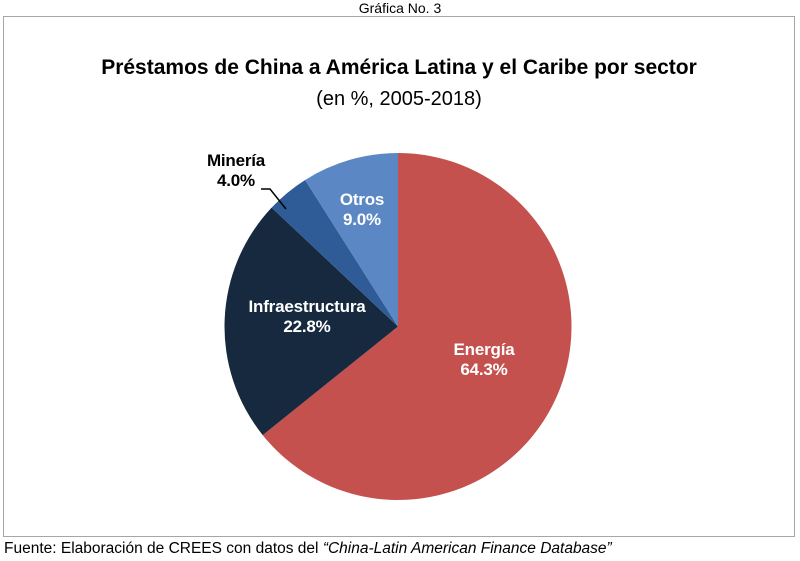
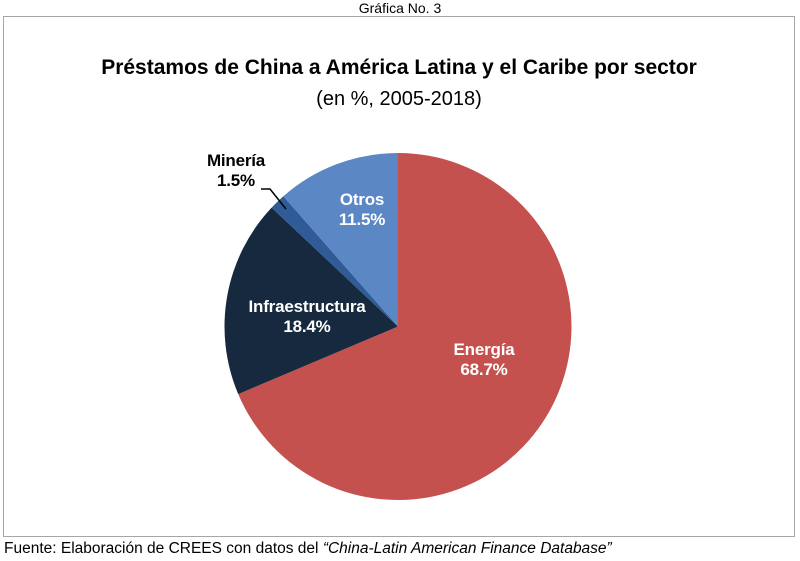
Energía: 64.3% -> 68.7%
Infraestructura: 22.8% -> 18.4%
Minería: 4.0% -> 1.5%
Otros: 9.0% -> 11.5%
